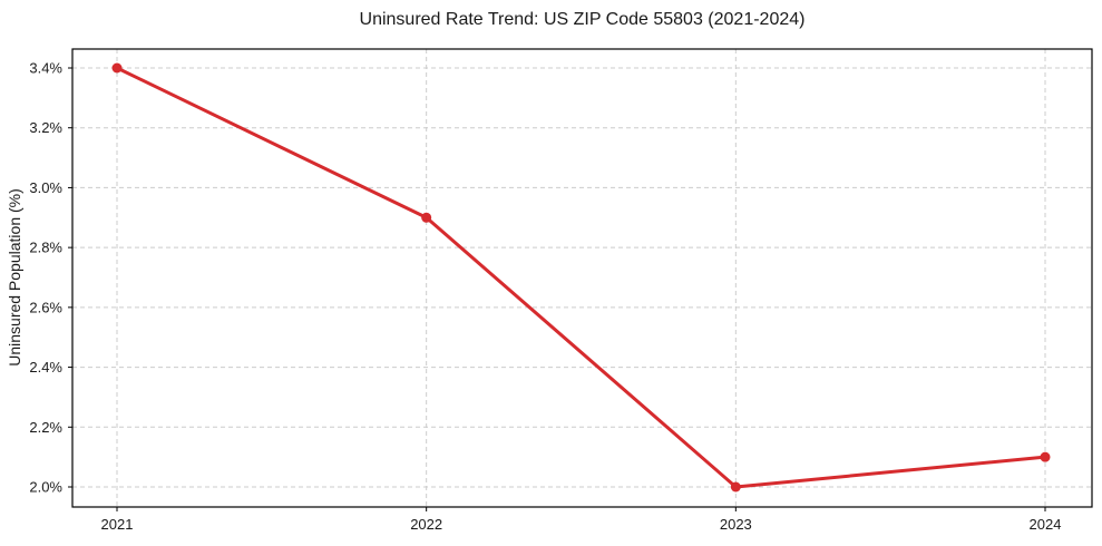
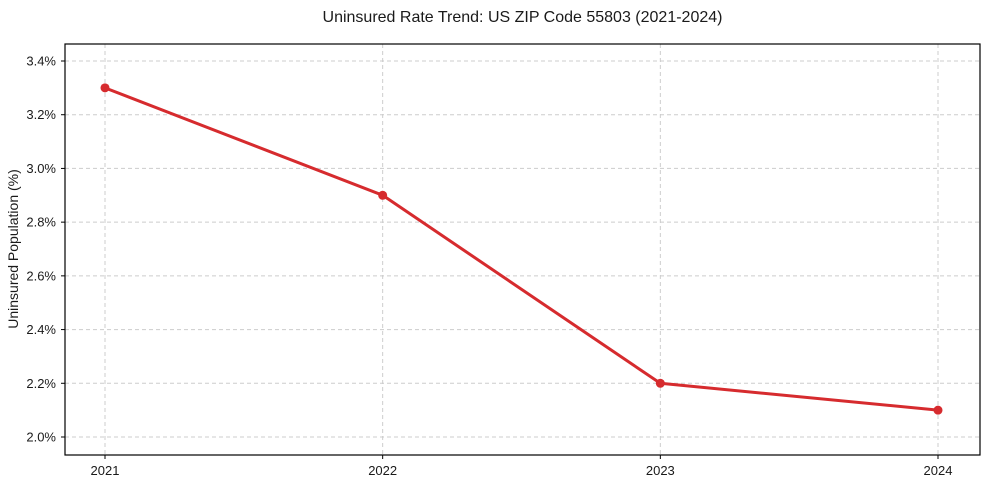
2021: 3.4% -> 3.3%
2023: 2.0% -> 2.2%
